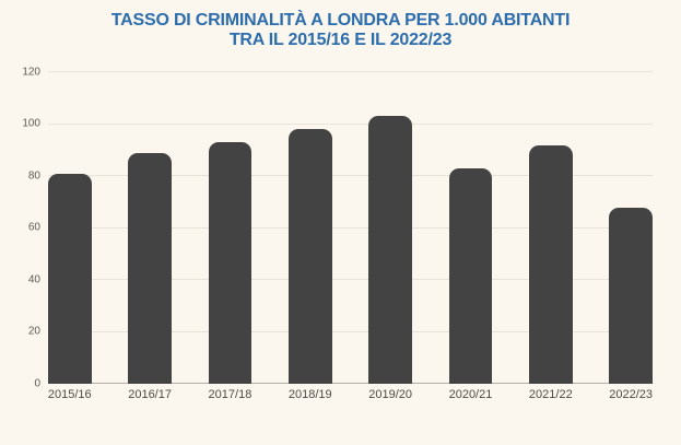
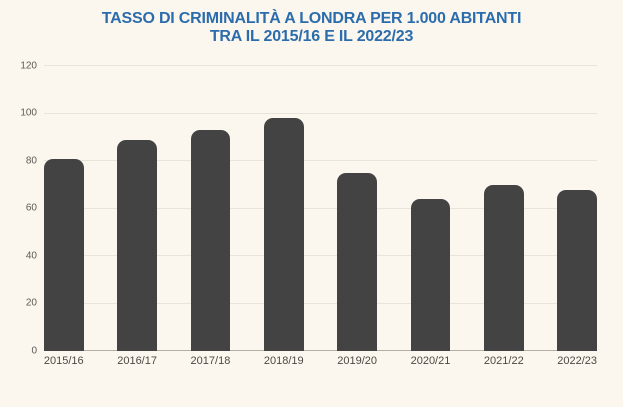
2019/20: 103 -> 75
2020/21: 83 -> 64
2021/22: 92 -> 70
